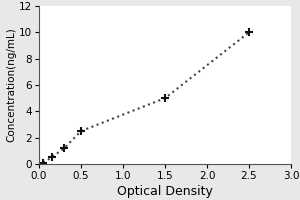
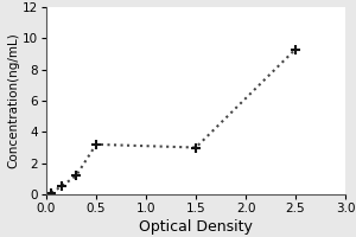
0.5: 2.5 -> 3.2
1.5: 5.0 -> 3.0
2.5: 10.0 -> 9.3
